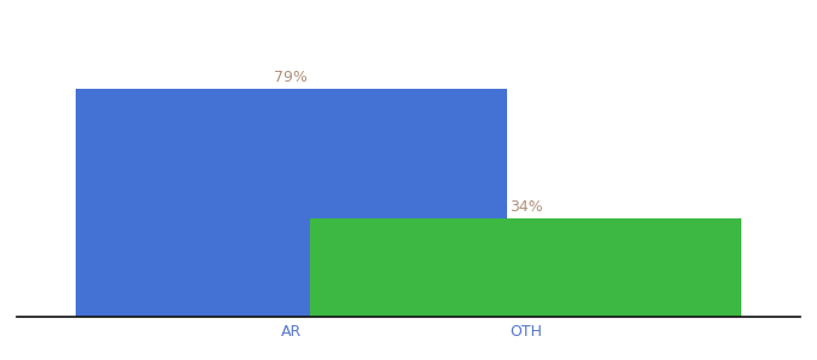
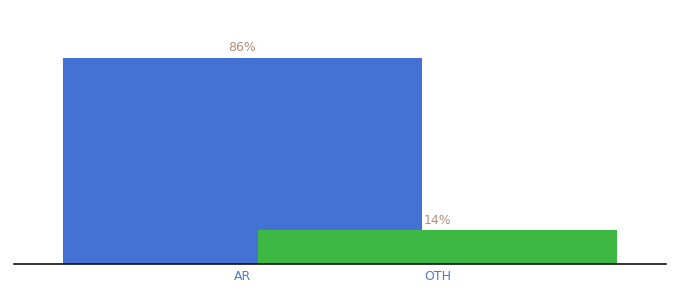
AR: 79% -> 86%
OTH: 34% -> 14%
